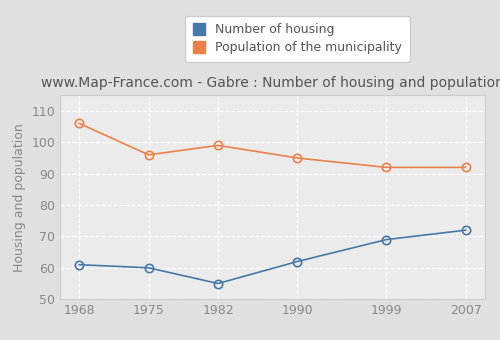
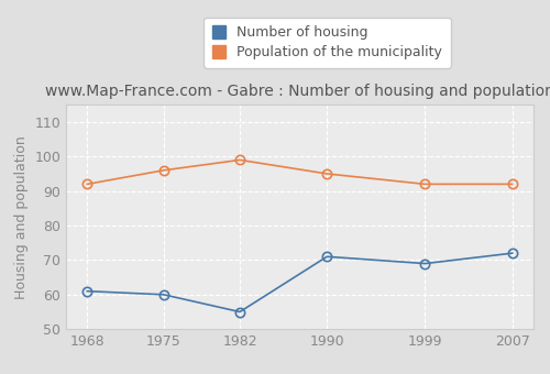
Population of the municipality/1968: 106 -> 92
Number of housing/1990: 62 -> 71
